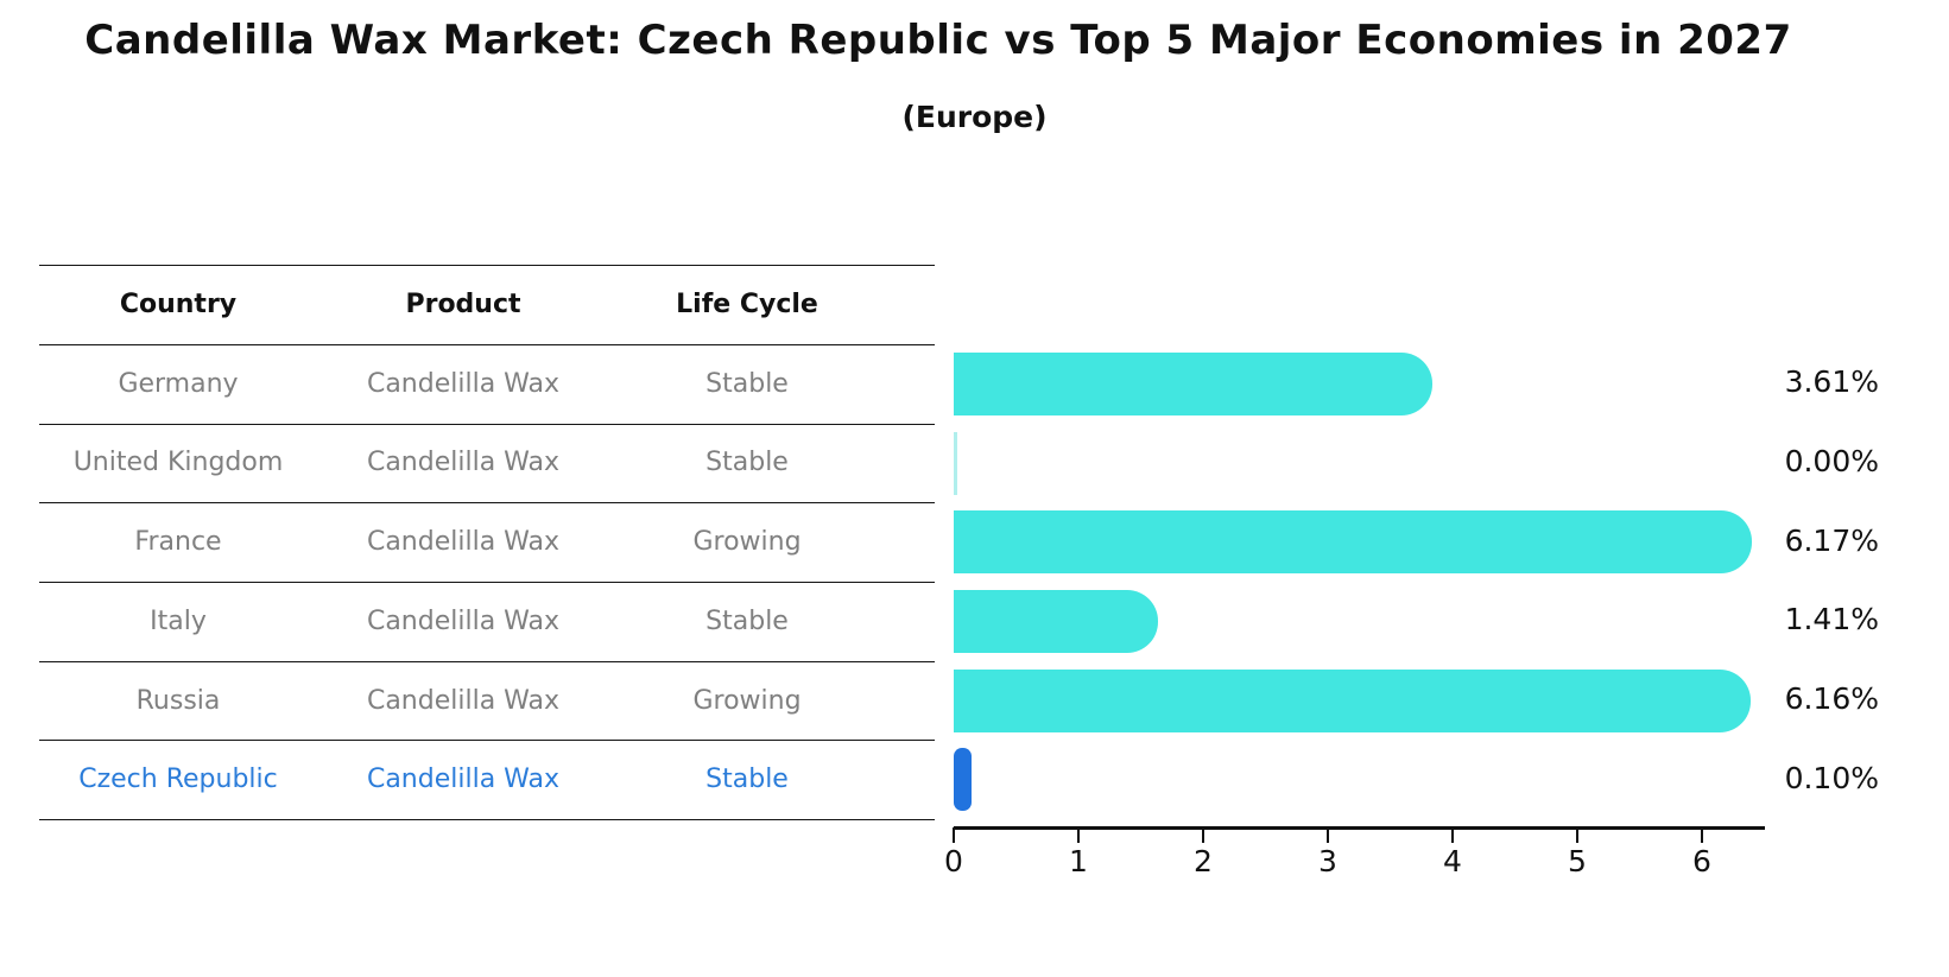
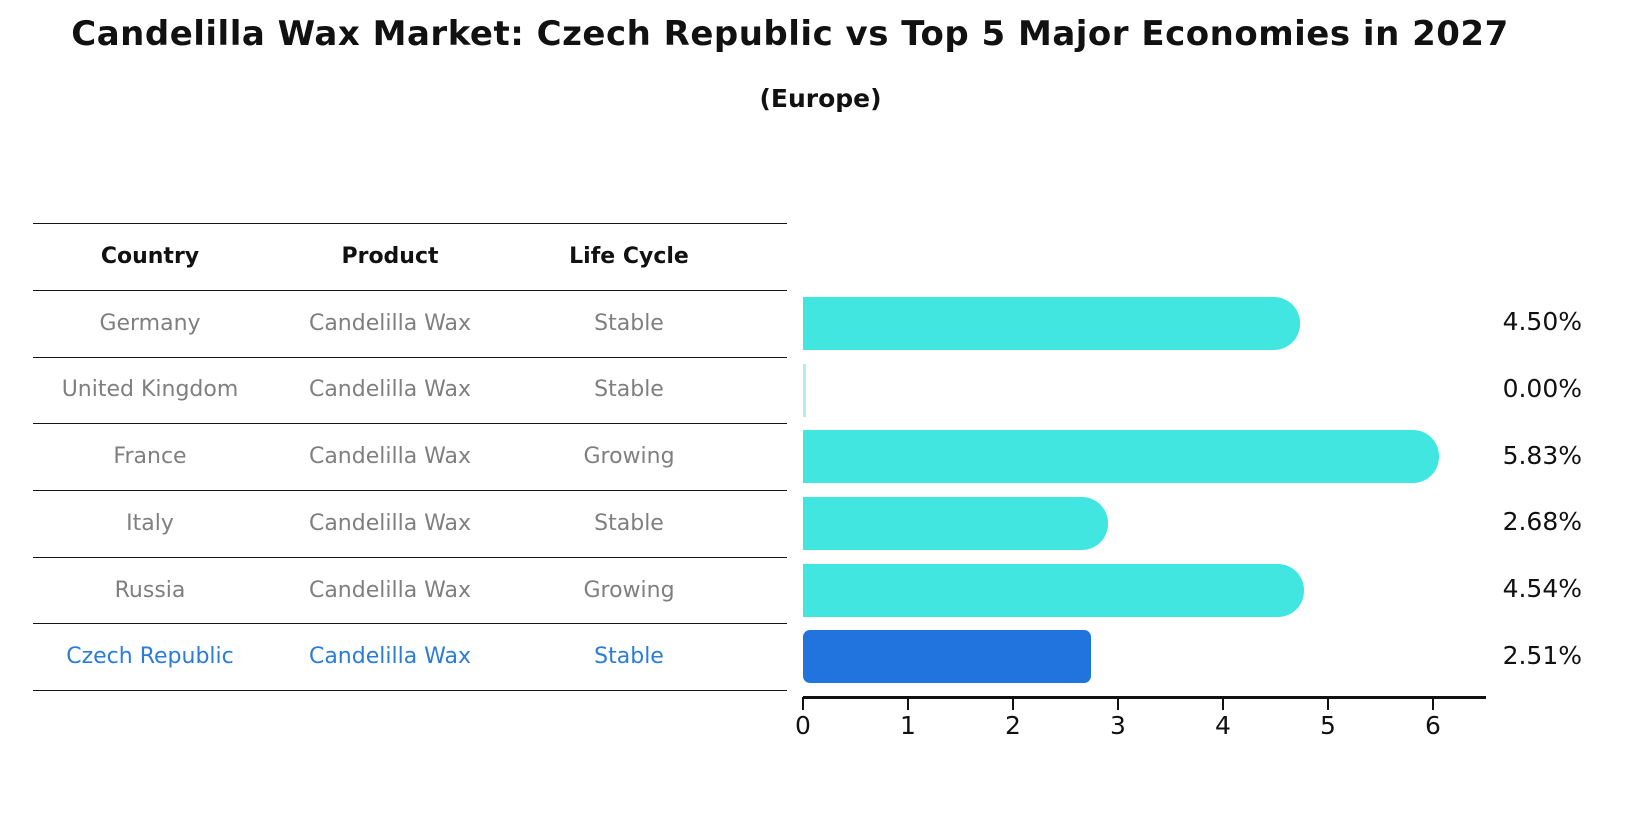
Germany: 3.61% -> 4.50%
France: 6.17% -> 5.83%
Italy: 1.41% -> 2.68%
Russia: 6.16% -> 4.54%
Czech Republic: 0.10% -> 2.51%
